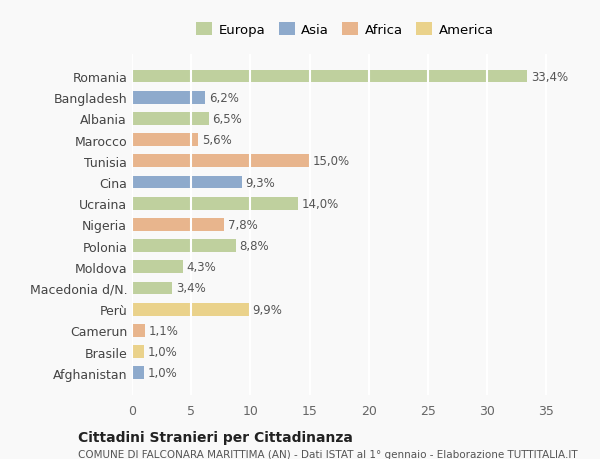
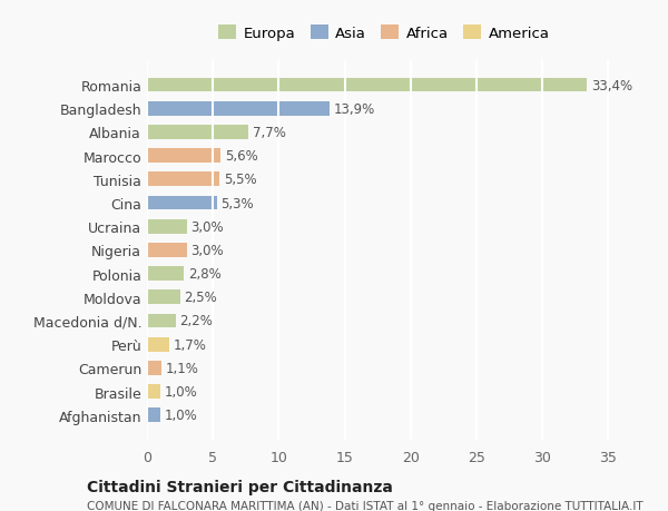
Bangladesh: 6,2% -> 13,9%
Albania: 6,5% -> 7,7%
Tunisia: 15,0% -> 5,5%
Cina: 9,3% -> 5,3%
Ucraina: 14,0% -> 3,0%
Nigeria: 7,8% -> 3,0%
Polonia: 8,8% -> 2,8%
Moldova: 4,3% -> 2,5%
Macedonia d/N.: 3,4% -> 2,2%
Perù: 9,9% -> 1,7%
